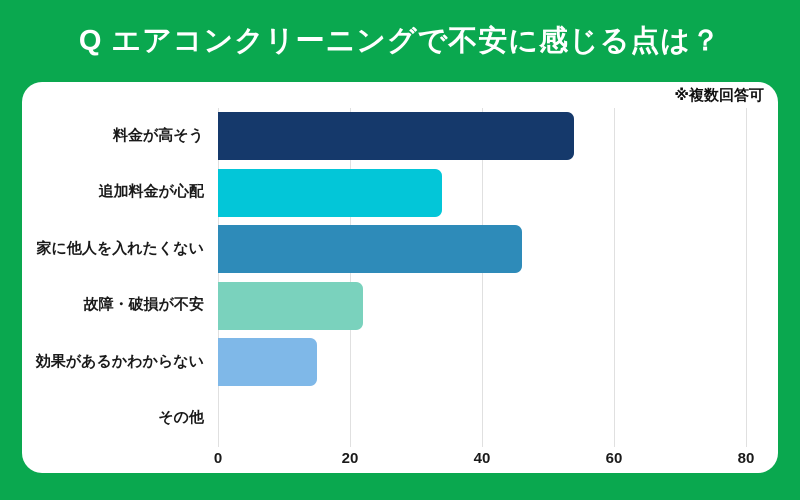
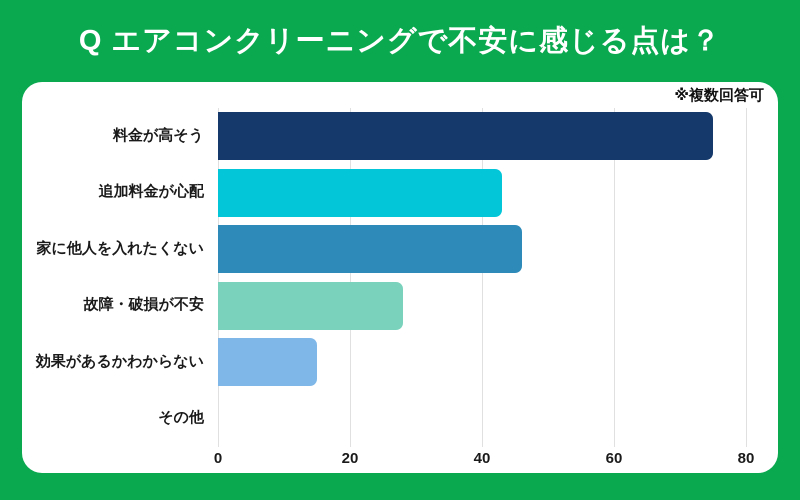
料金が高そう: 54 -> 75
追加料金が心配: 34 -> 43
故障・破損が不安: 22 -> 28
